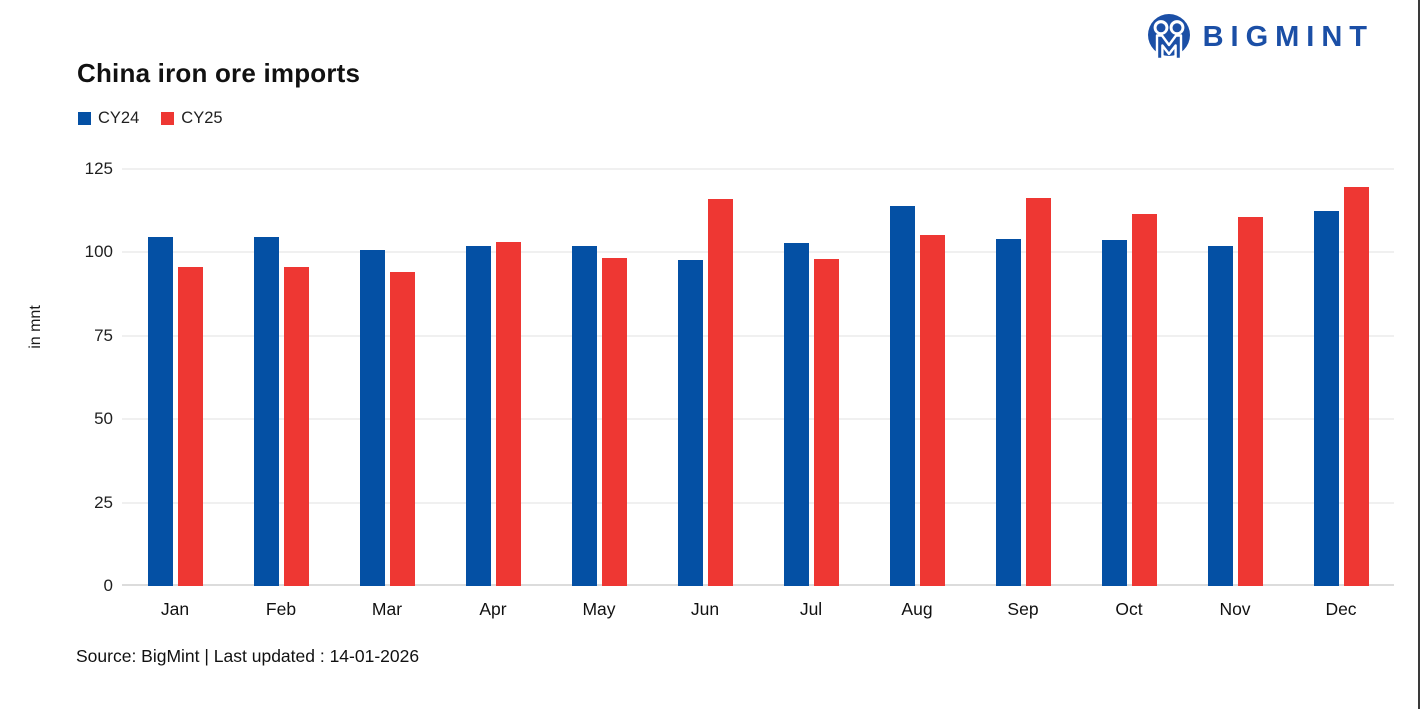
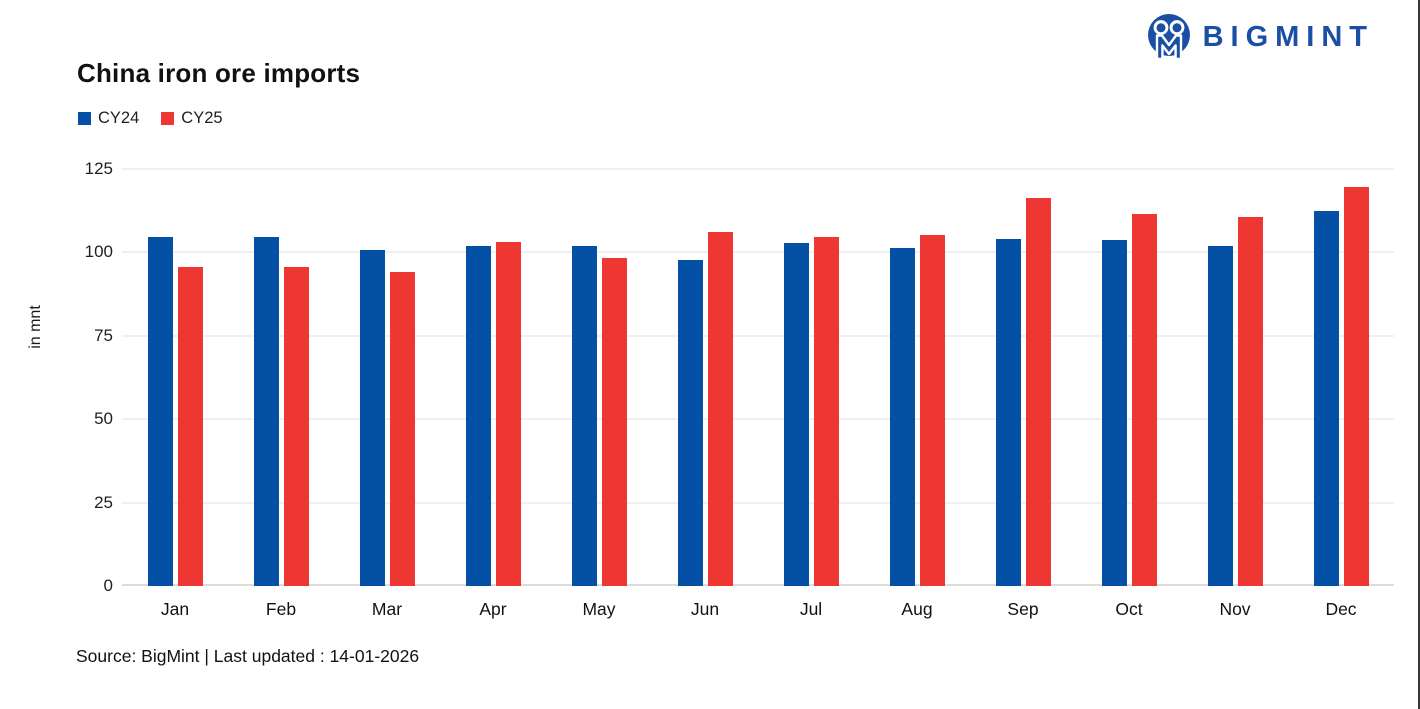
CY25/Jun: 116 -> 106
CY25/Jul: 98 -> 105
CY24/Aug: 114 -> 101
